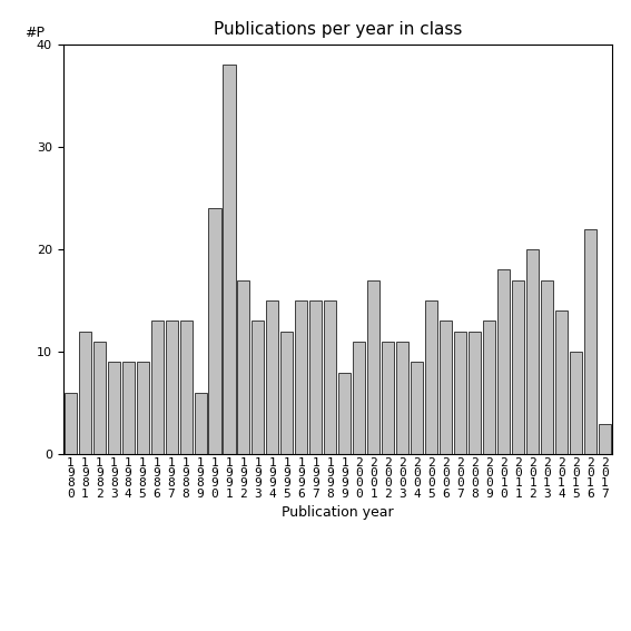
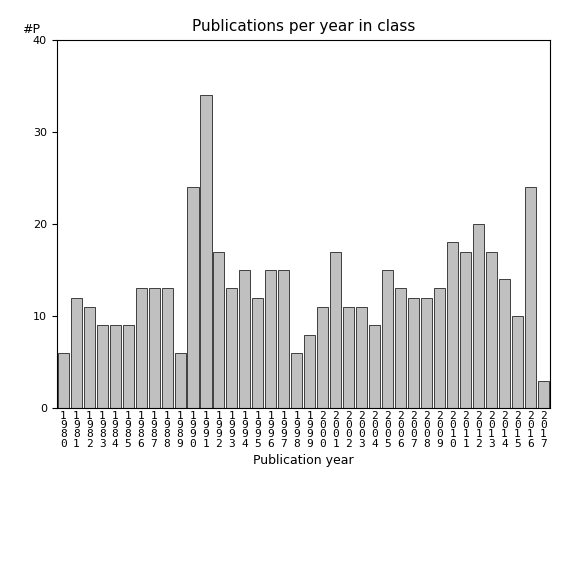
1 9 9 1: 38 -> 34
1 9 9 8: 15 -> 6
2 0 1 6: 22 -> 24
